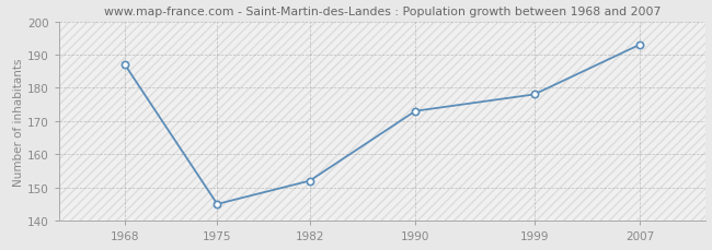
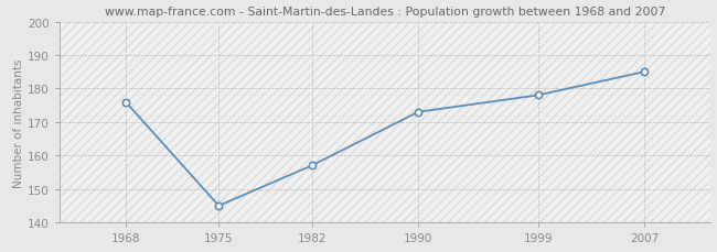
1968: 187 -> 176
1982: 152 -> 157
2007: 193 -> 185
